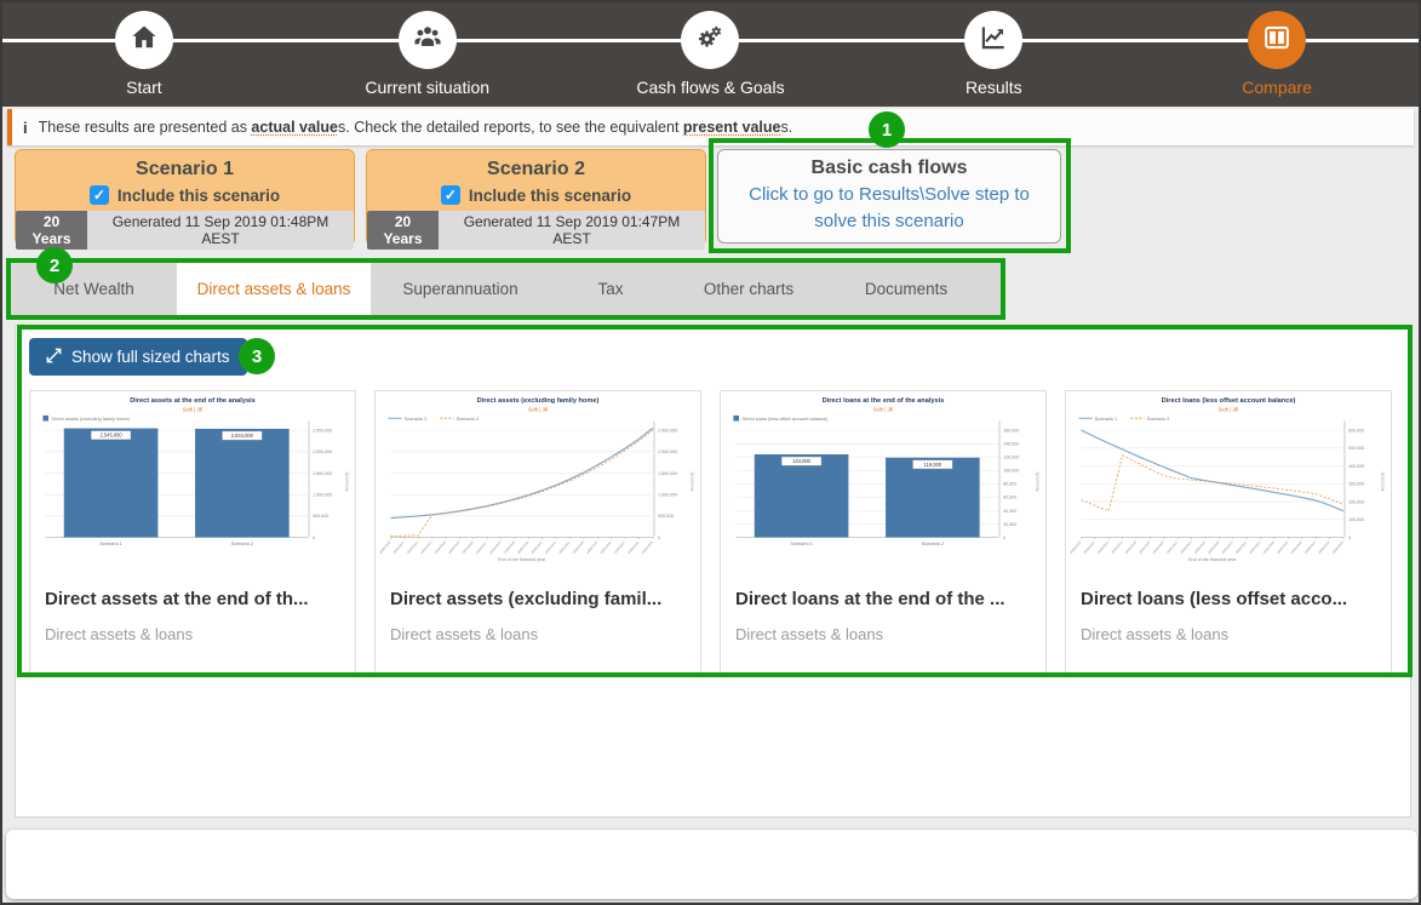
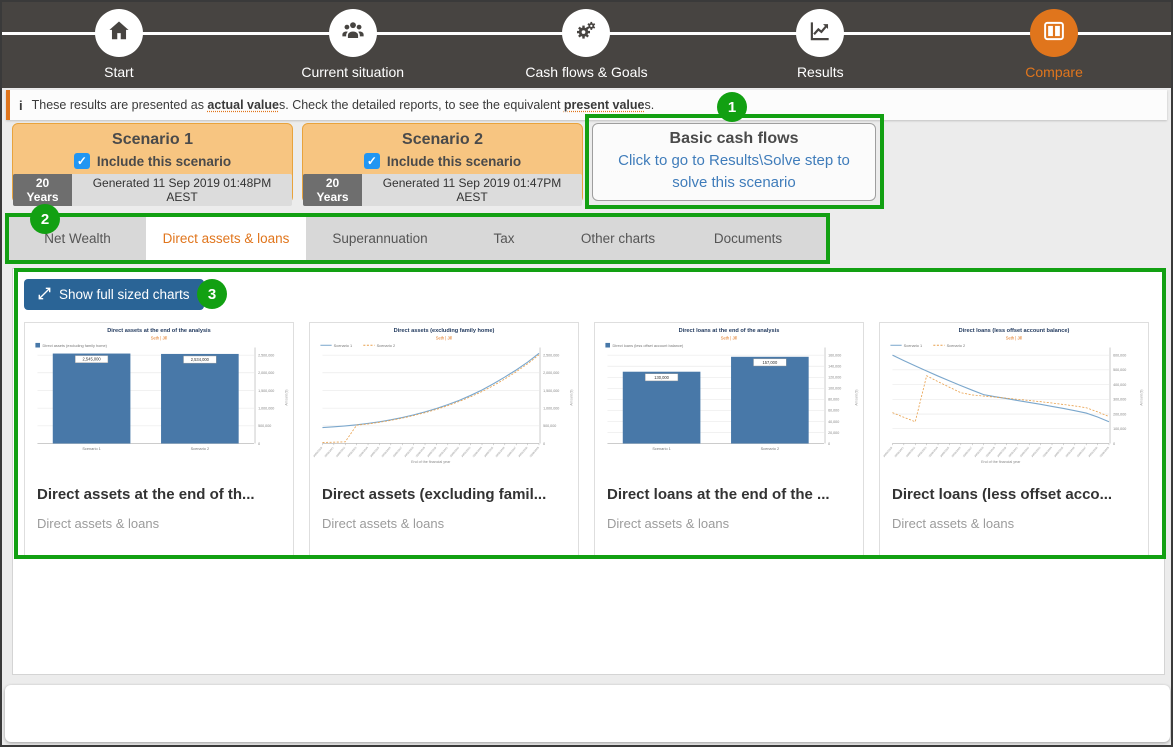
Direct loans at the end of the analysis/Scenario 1: 124,000 -> 130,000
Direct loans at the end of the analysis/Scenario 2: 119,000 -> 157,000
